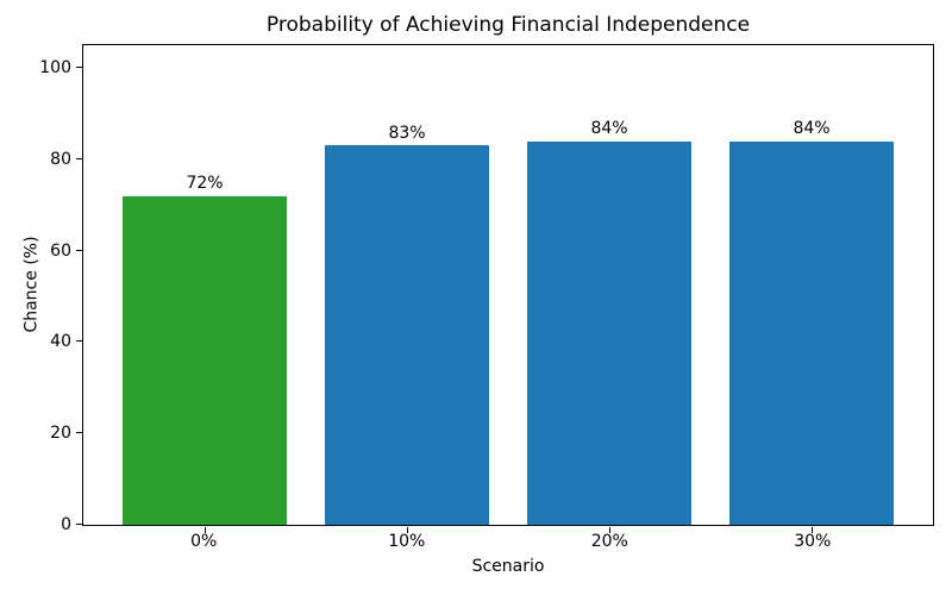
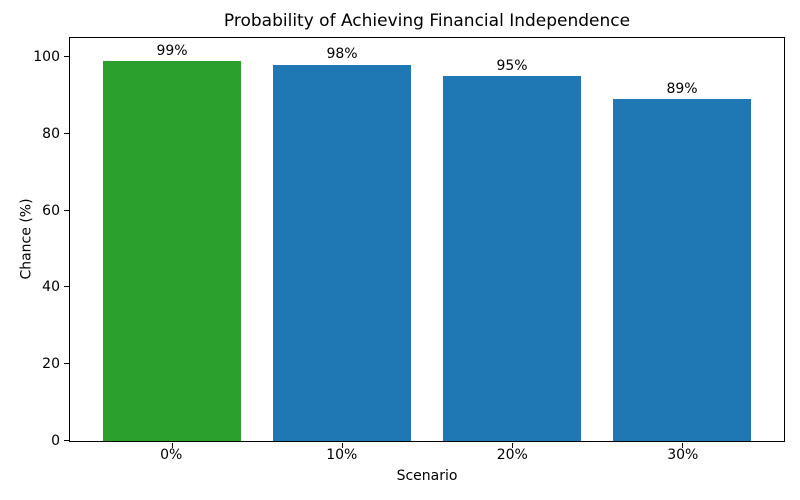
0%: 72% -> 99%
10%: 83% -> 98%
20%: 84% -> 95%
30%: 84% -> 89%
